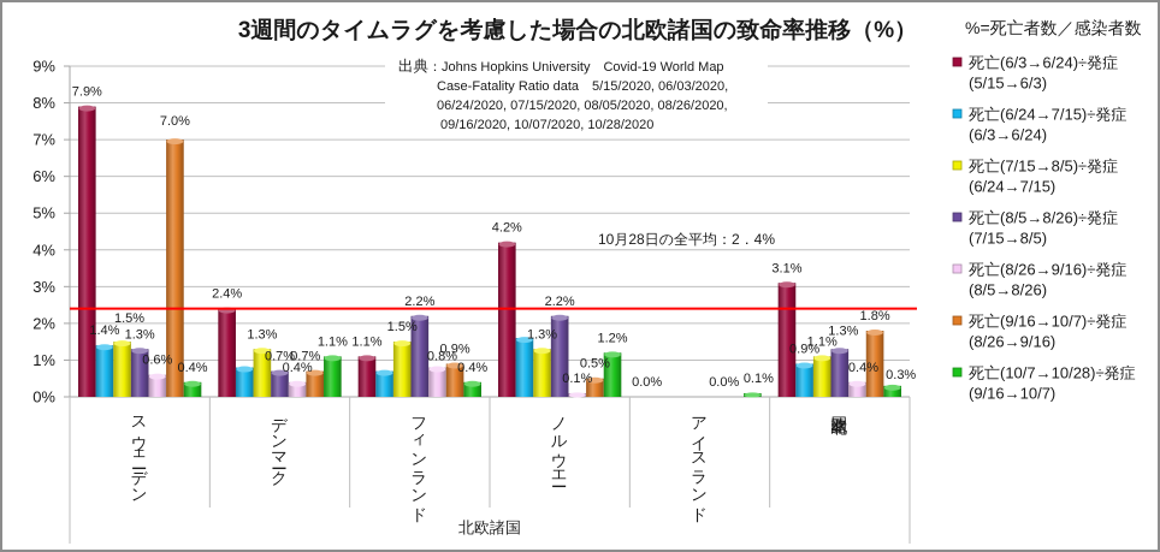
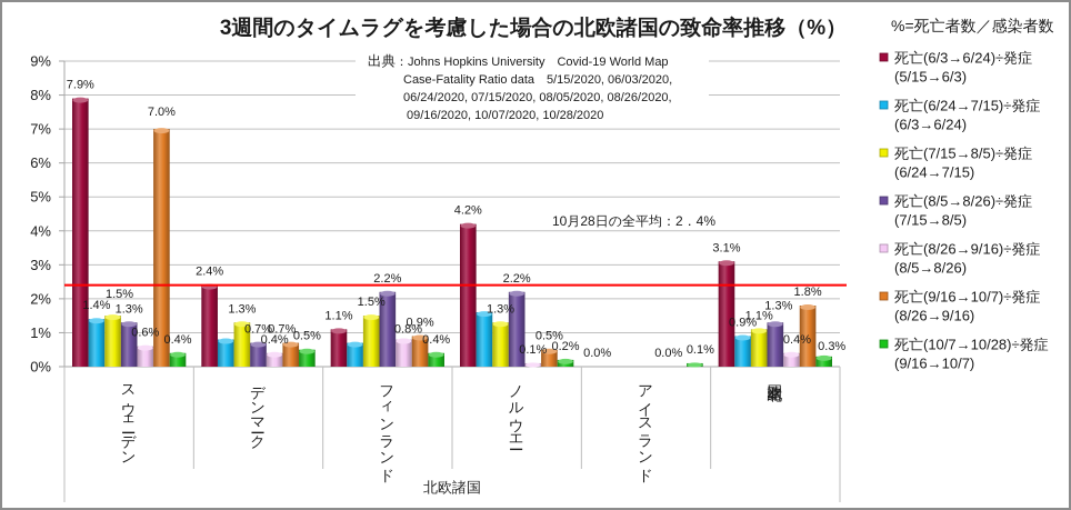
死亡(10/7→10/28)÷発症/デンマーク: 1.1% -> 0.5%
死亡(10/7→10/28)÷発症/ノルウエー: 1.2% -> 0.2%
